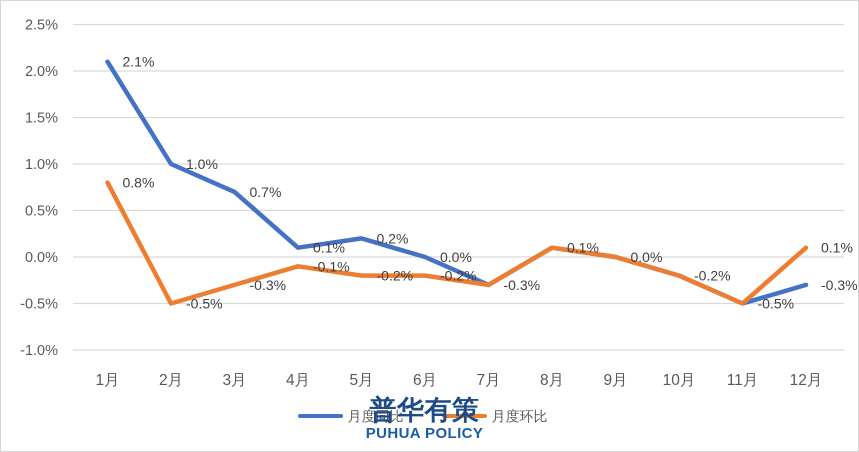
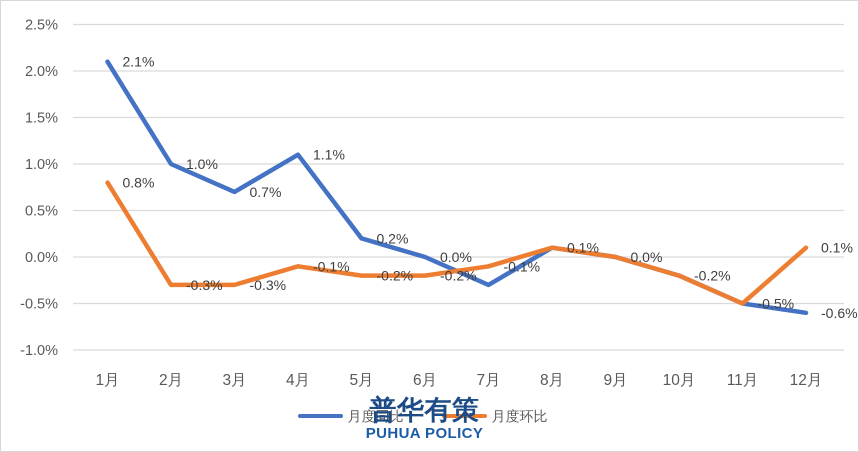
月度环比/2月: -0.5% -> -0.3%
月度同比/4月: 0.1% -> 1.1%
月度环比/7月: -0.3% -> -0.1%
月度同比/12月: -0.3% -> -0.6%
